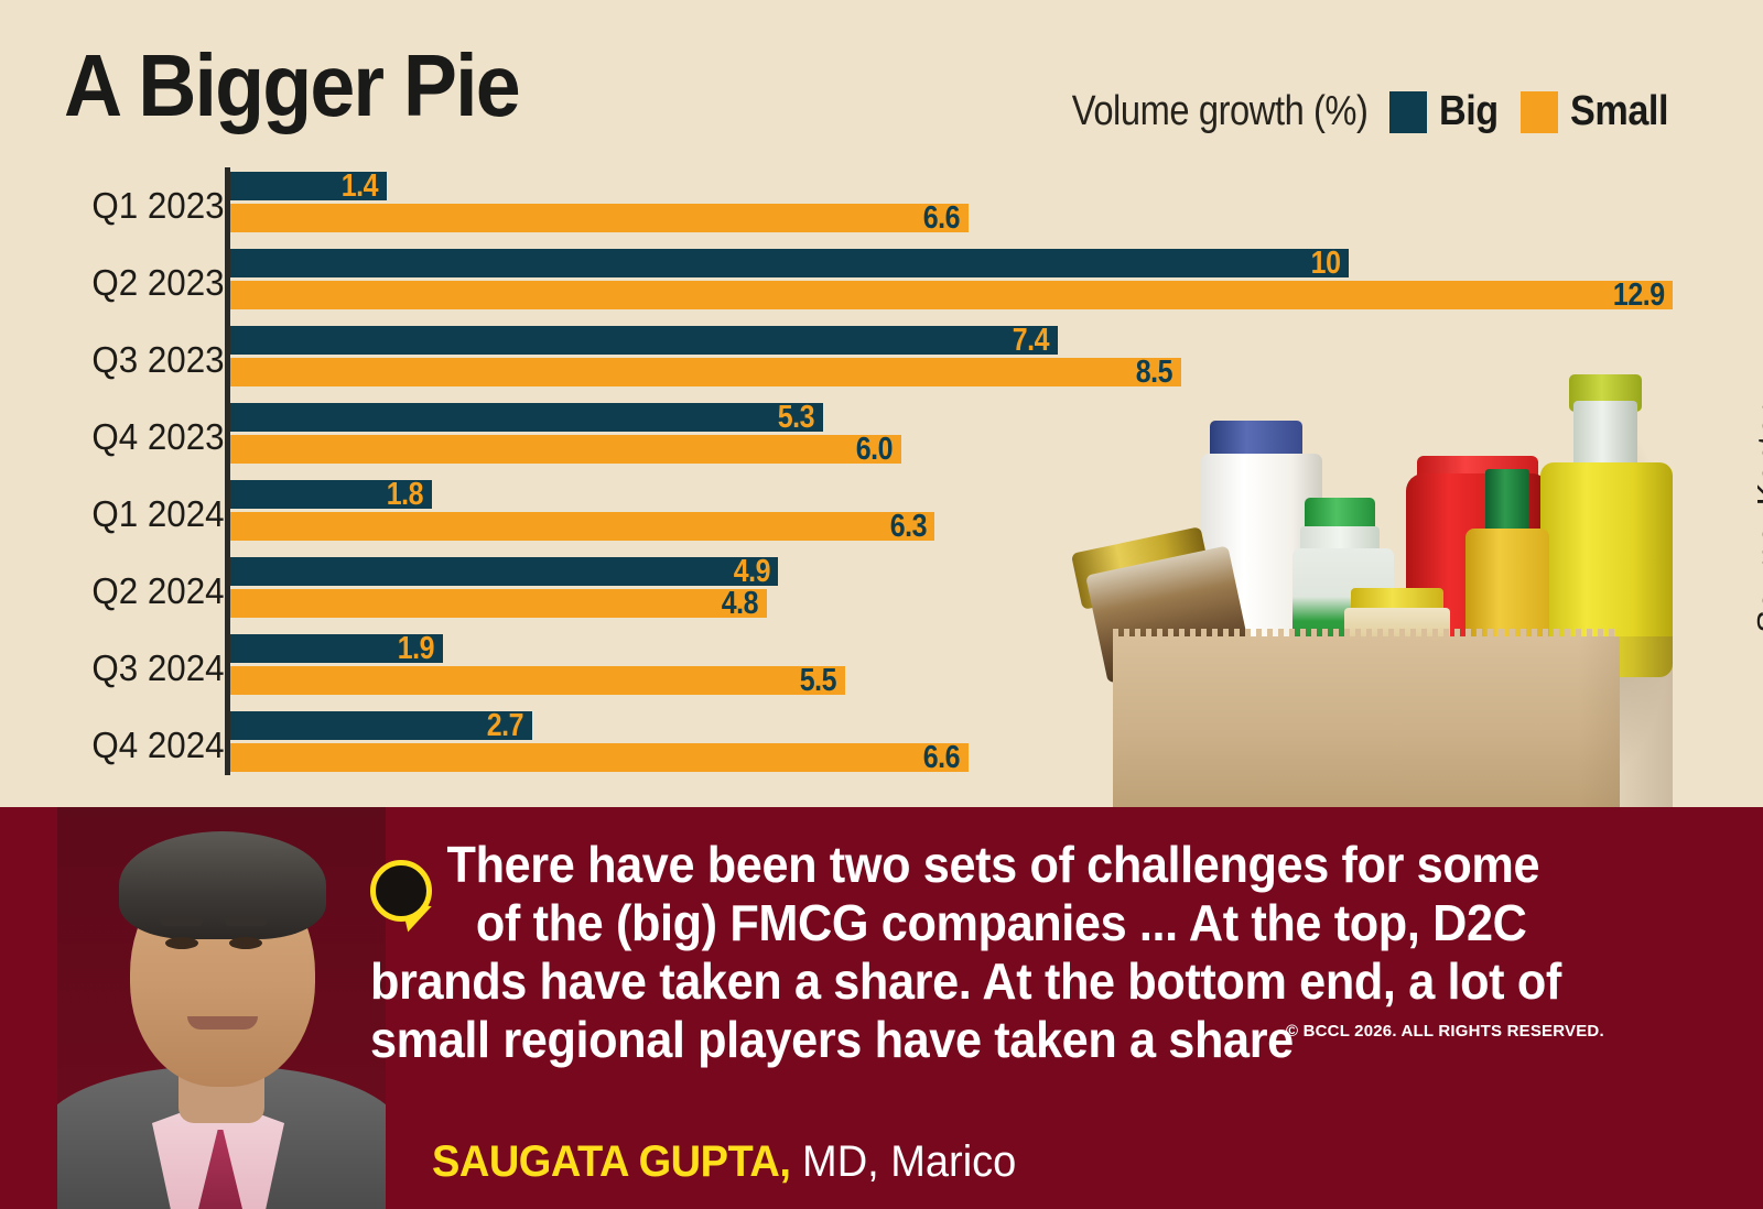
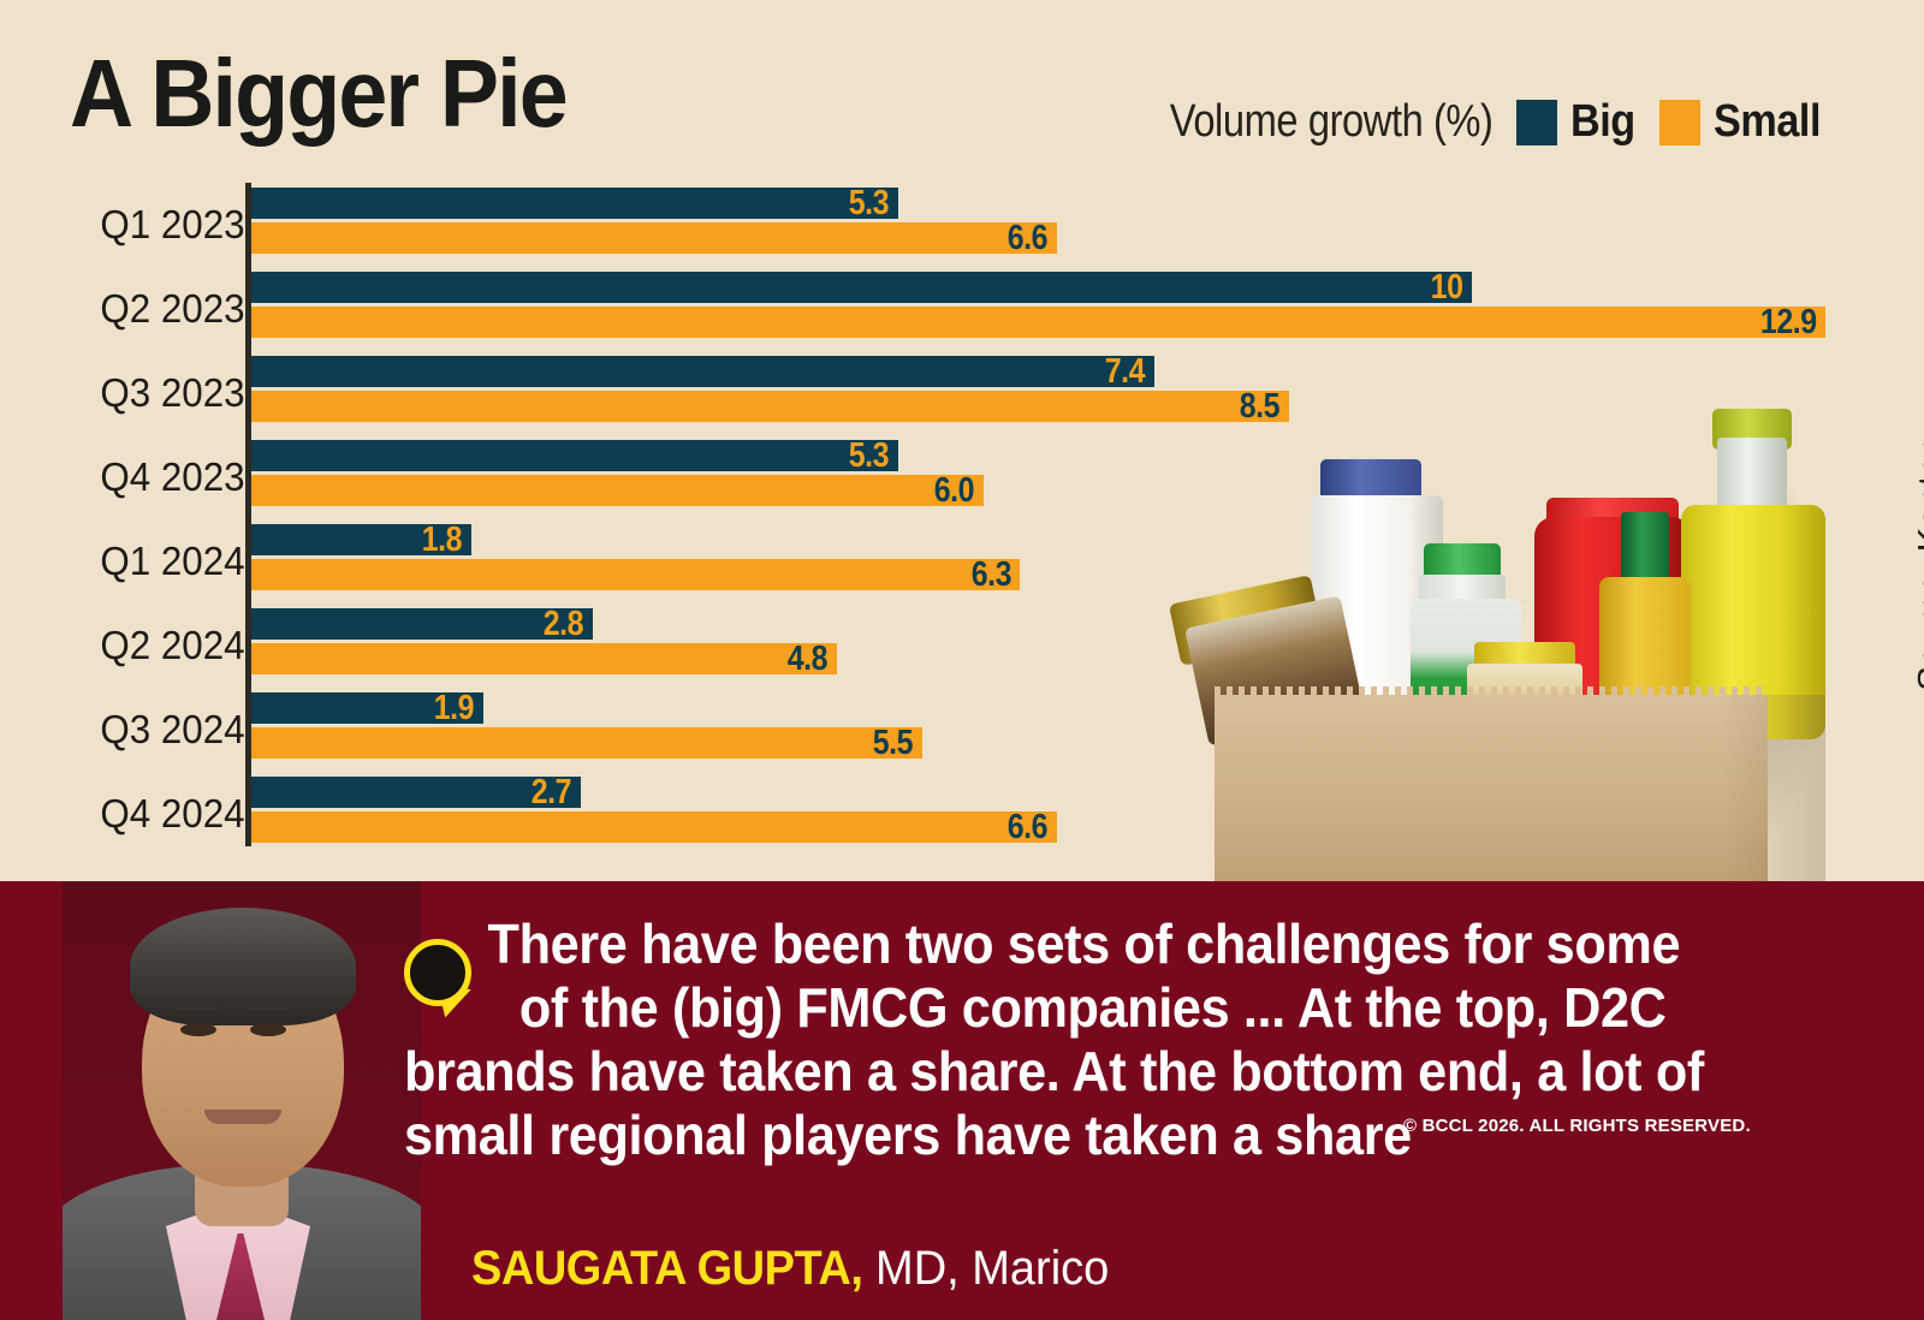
Big/Q1 2023: 1.4 -> 5.3
Big/Q2 2024: 4.9 -> 2.8
